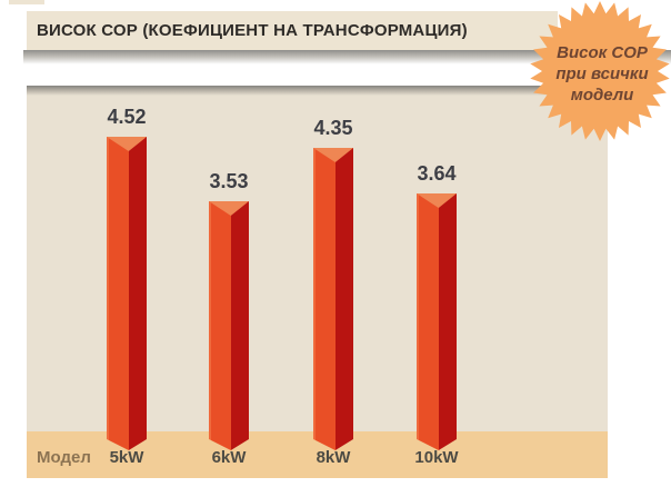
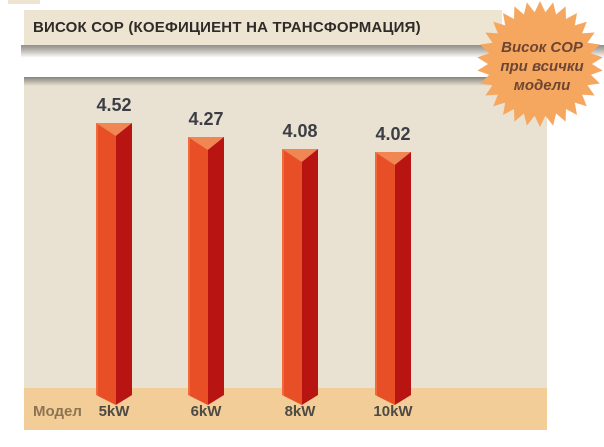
6kW: 3.53 -> 4.27
8kW: 4.35 -> 4.08
10kW: 3.64 -> 4.02
